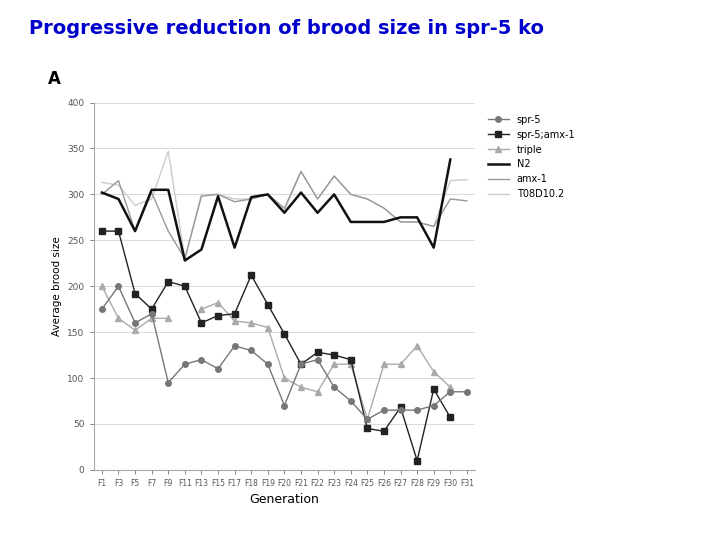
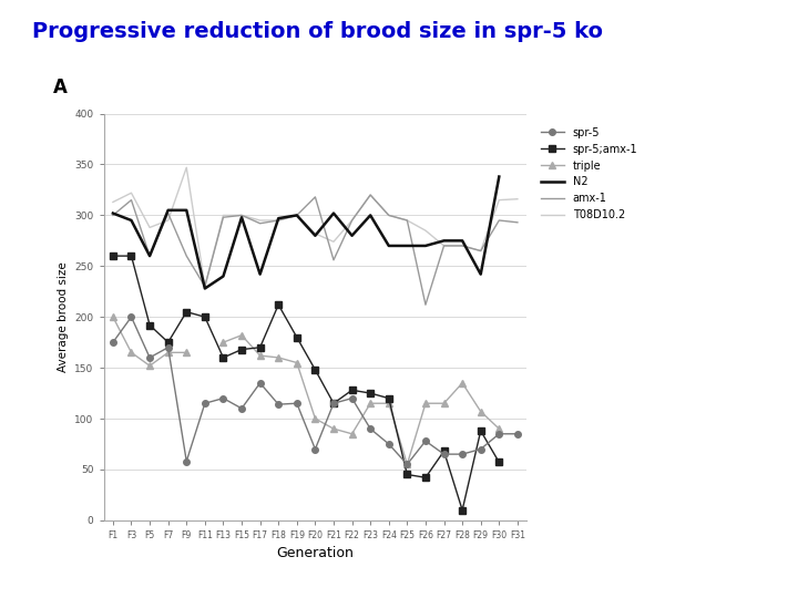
T08D10.2/F3: 310 -> 322
spr-5/F9: 95 -> 58
spr-5/F18: 130 -> 114
amx-1/F20: 285 -> 318
amx-1/F21: 325 -> 256
T08D10.2/F21: 325 -> 274
spr-5/F26: 65 -> 78
amx-1/F26: 285 -> 212
